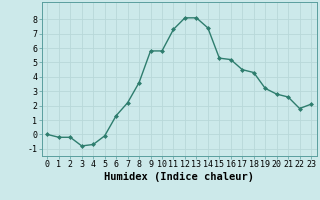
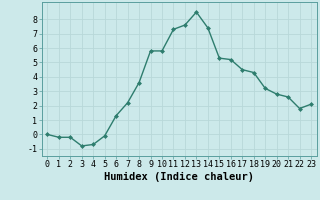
12: 8.1 -> 7.6
13: 8.1 -> 8.5
